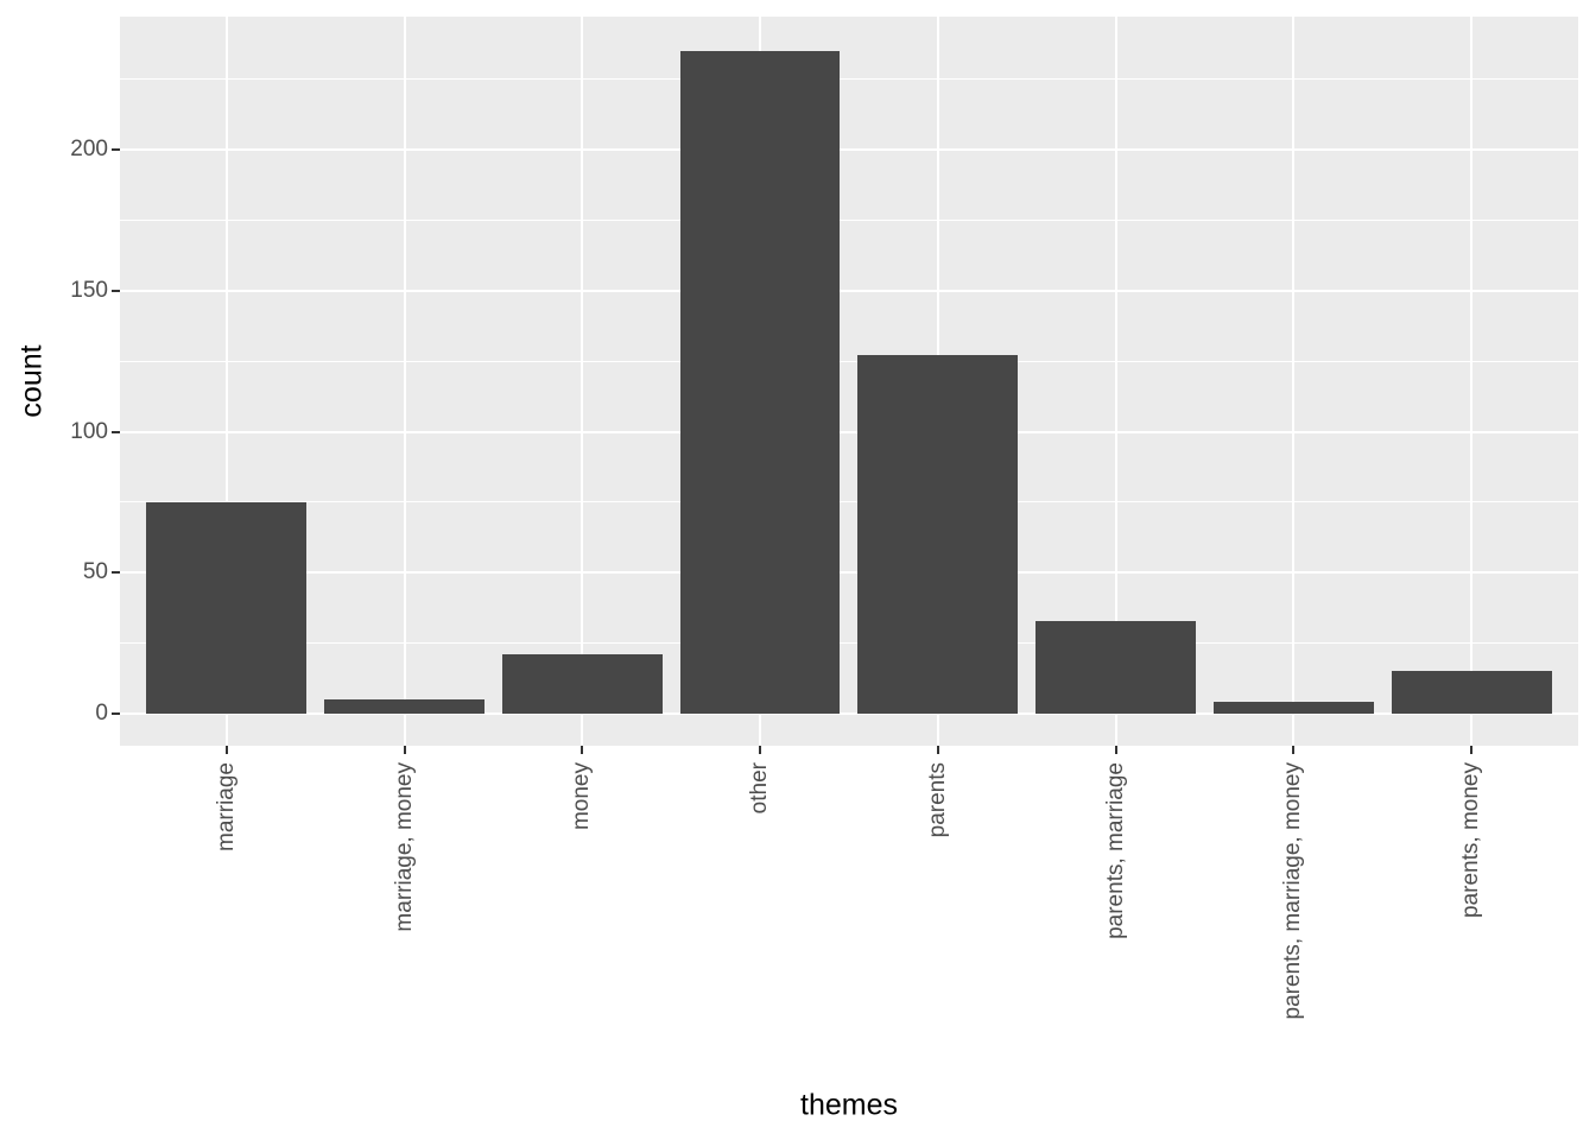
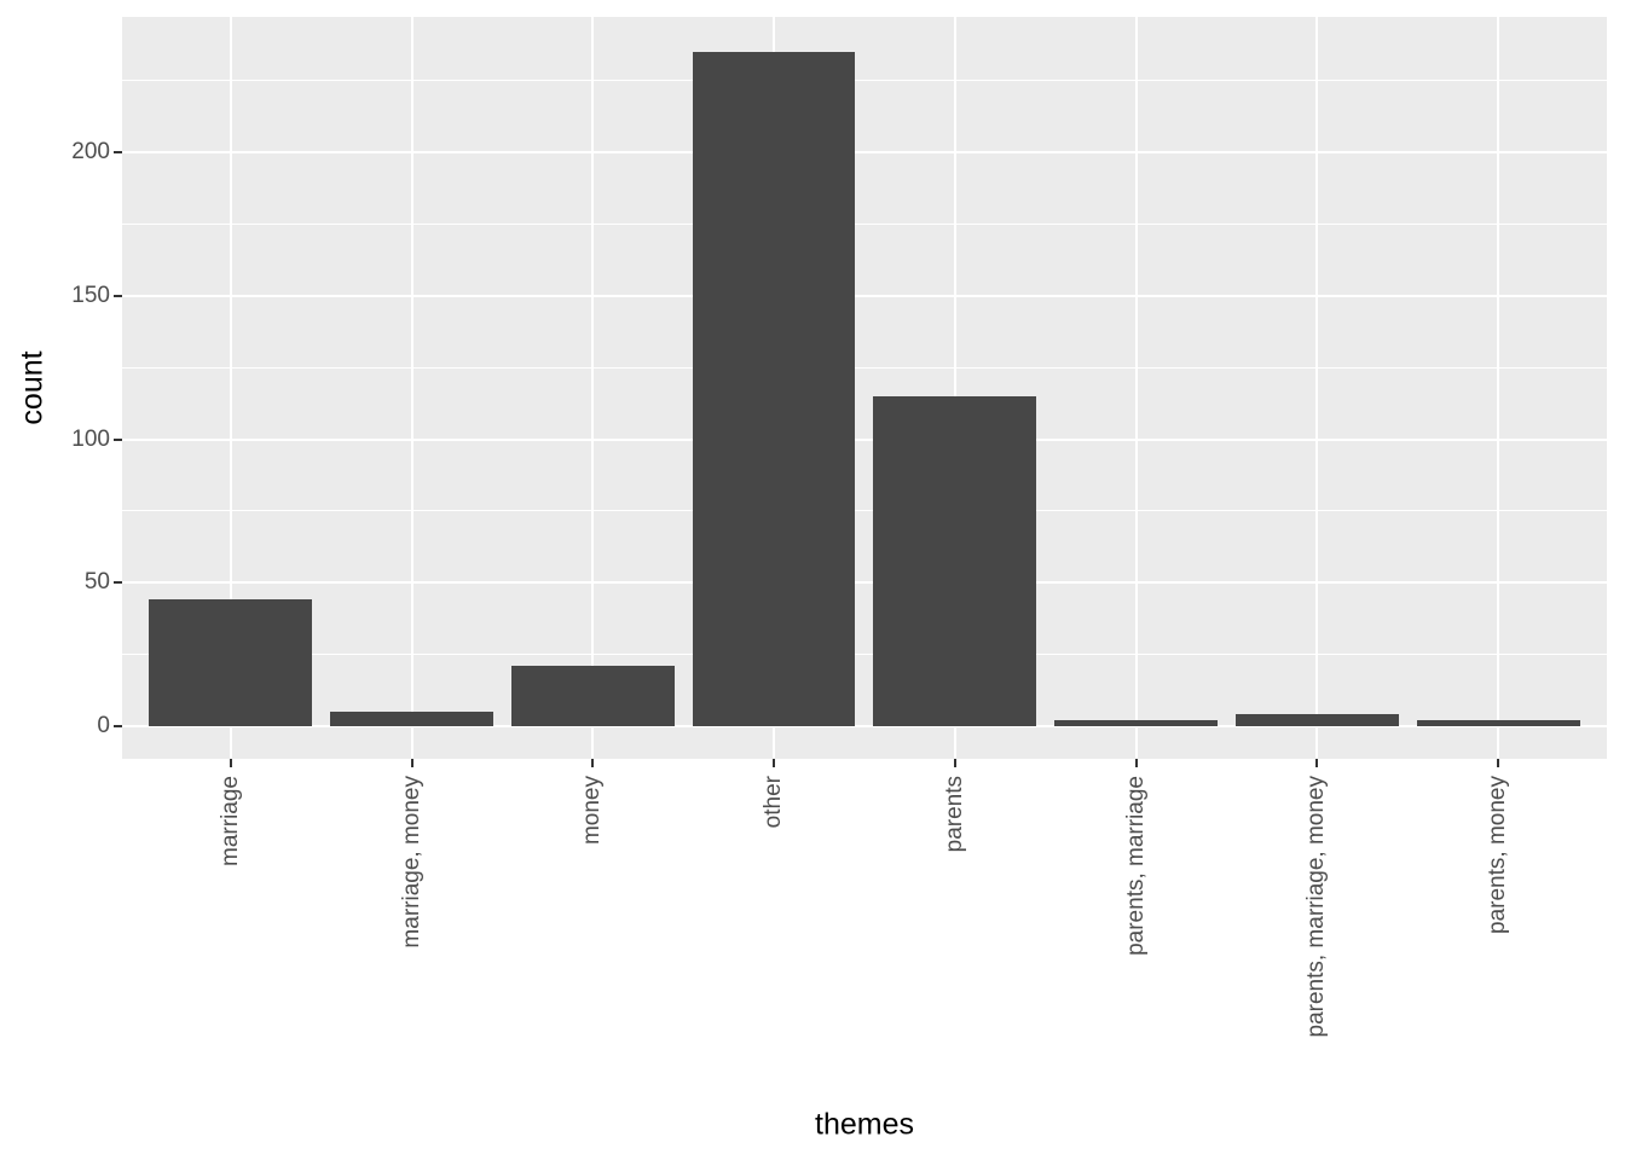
marriage: 75 -> 44
parents: 127 -> 115
parents, marriage: 33 -> 2
parents, money: 15 -> 2
